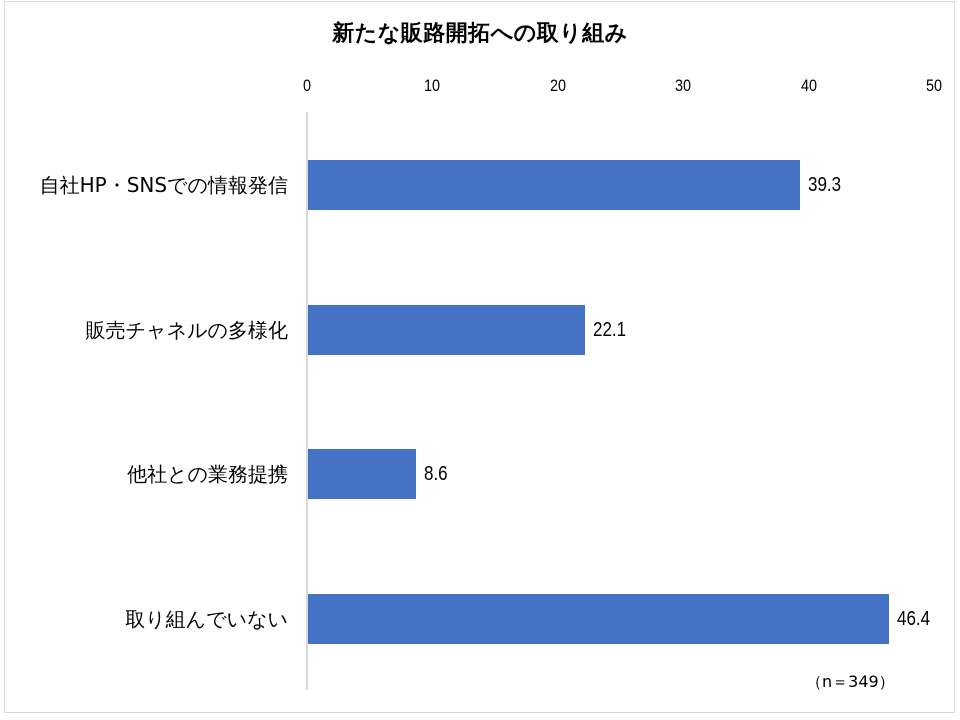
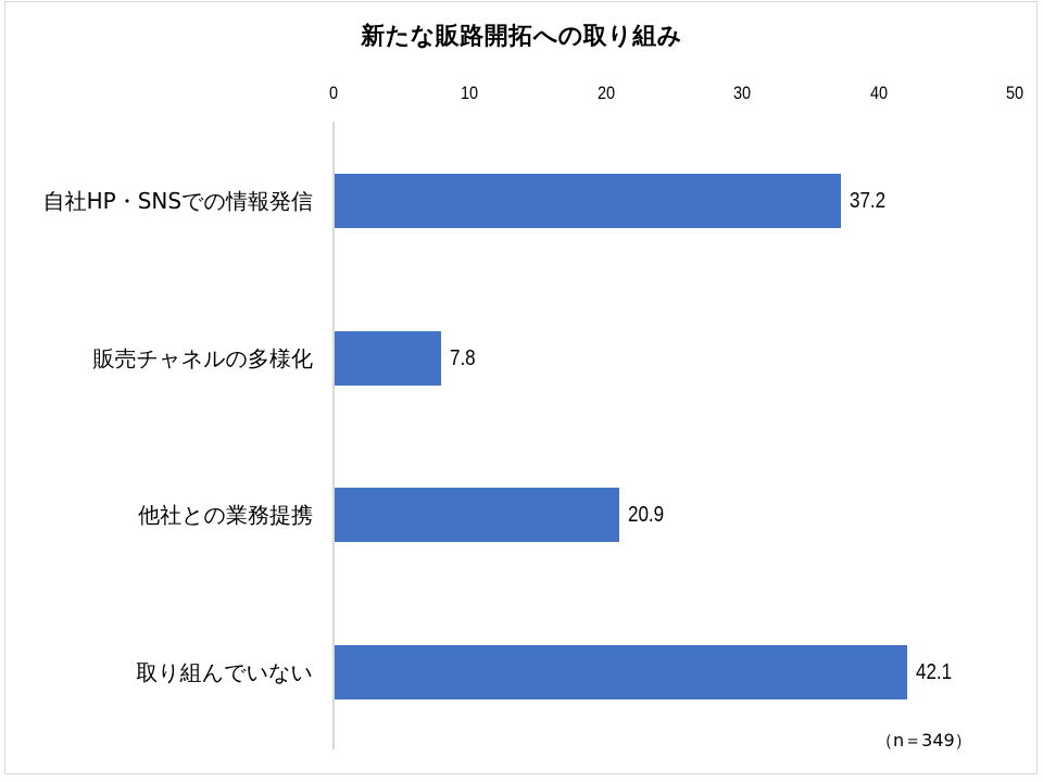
自社HP・SNSでの情報発信: 39.3 -> 37.2
販売チャネルの多様化: 22.1 -> 7.8
他社との業務提携: 8.6 -> 20.9
取り組んでいない: 46.4 -> 42.1
